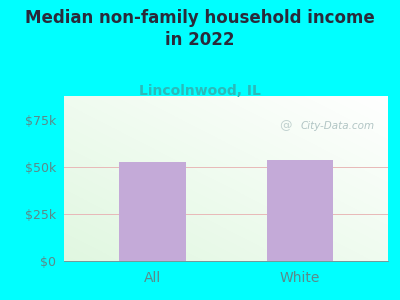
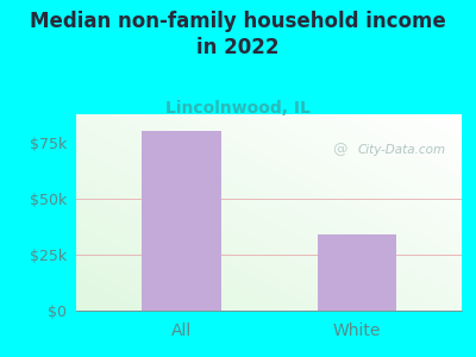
All: $52k -> $80k
White: $54k -> $34k
